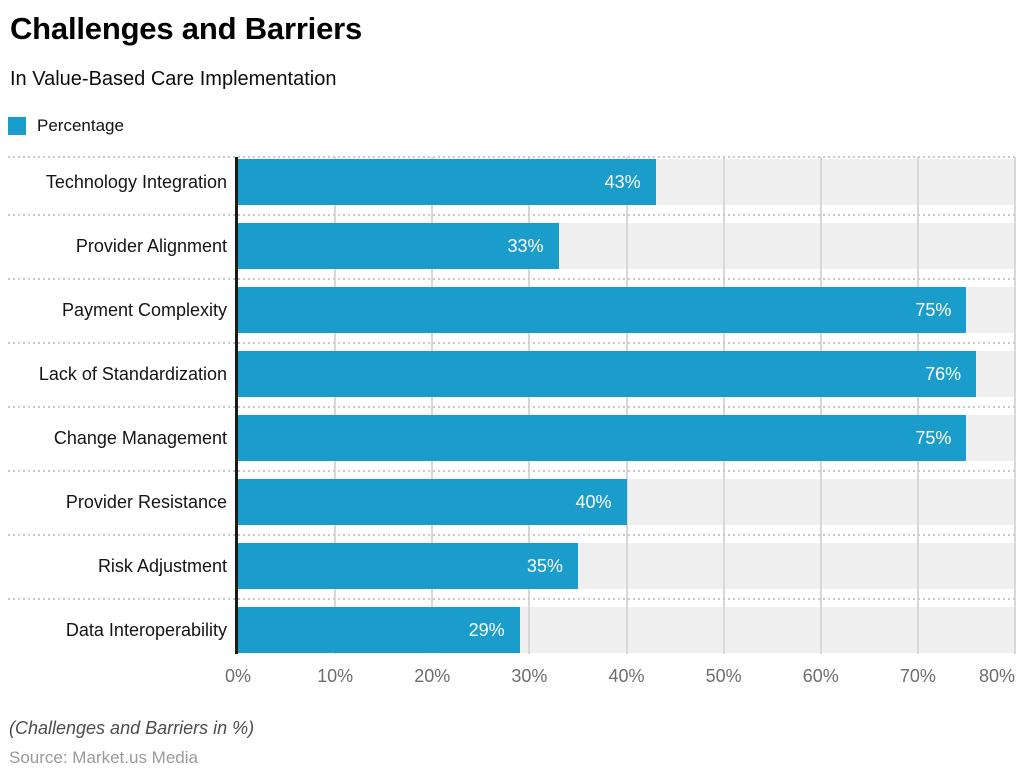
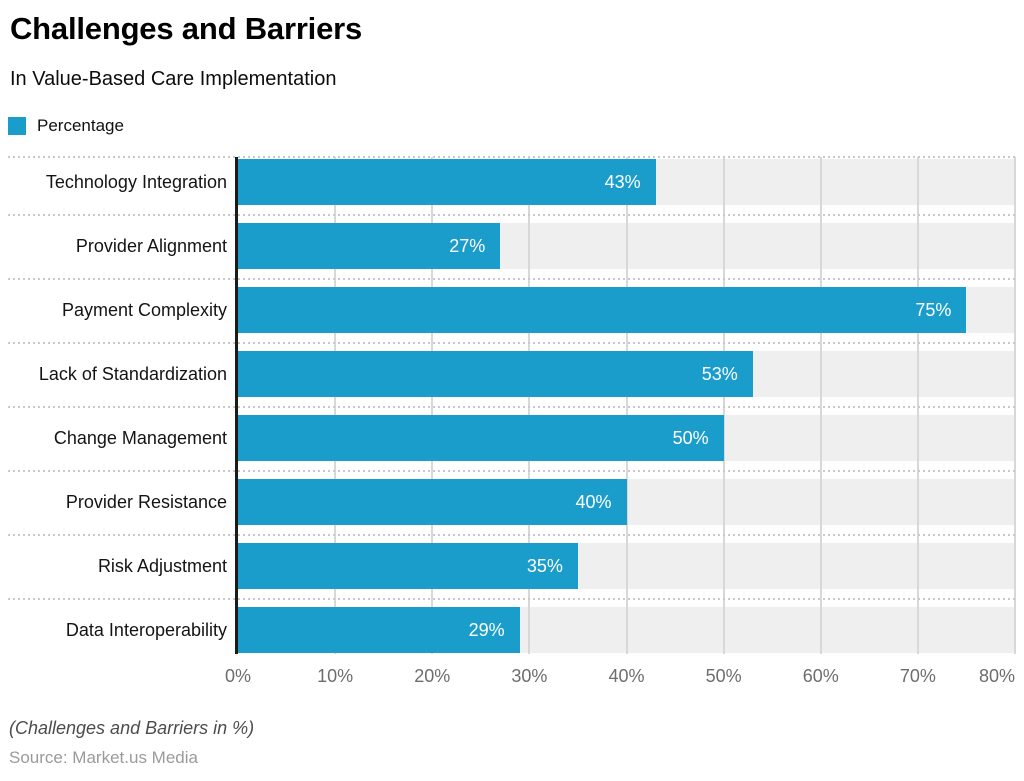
Provider Alignment: 33% -> 27%
Lack of Standardization: 76% -> 53%
Change Management: 75% -> 50%
